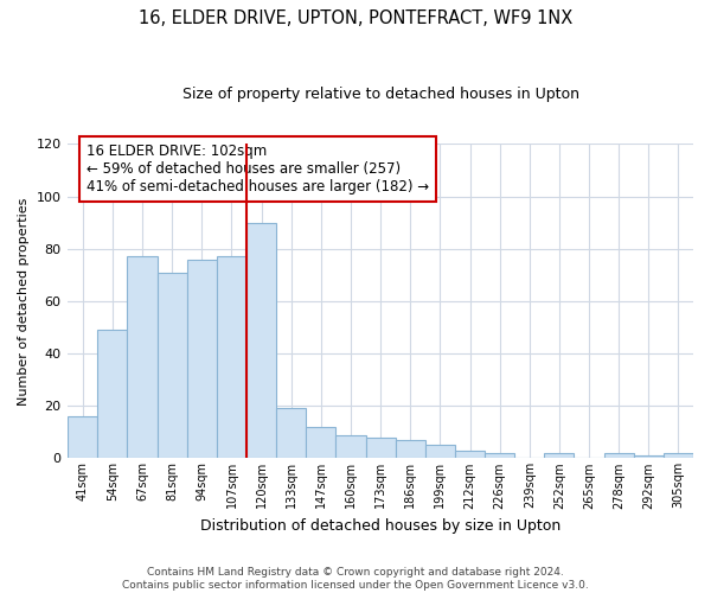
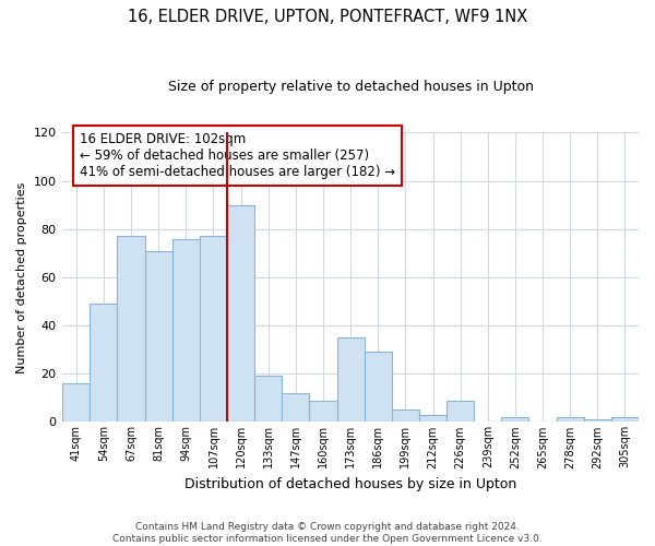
173sqm: 8 -> 35
186sqm: 7 -> 29
226sqm: 2 -> 9
